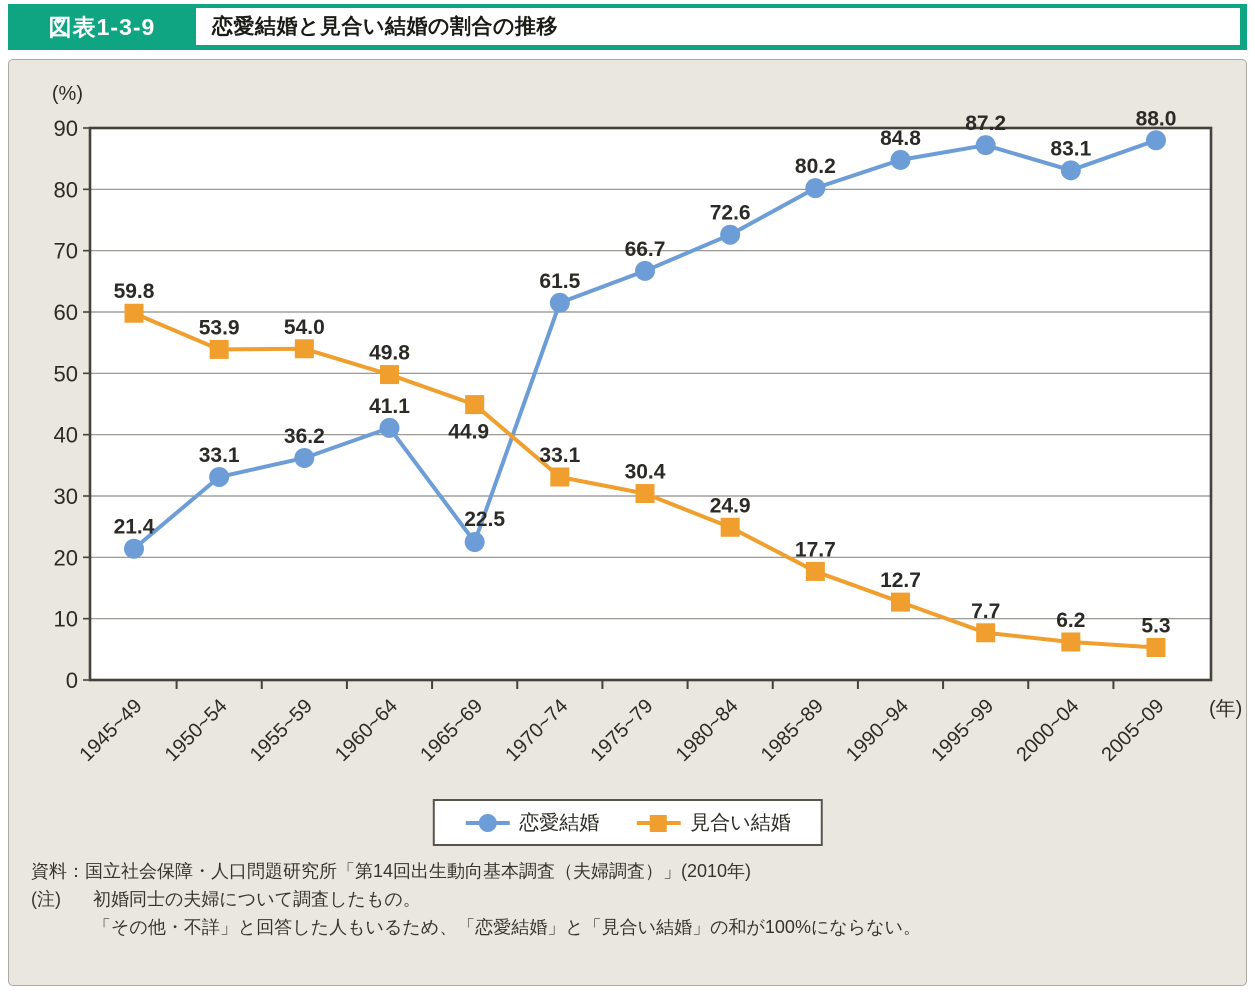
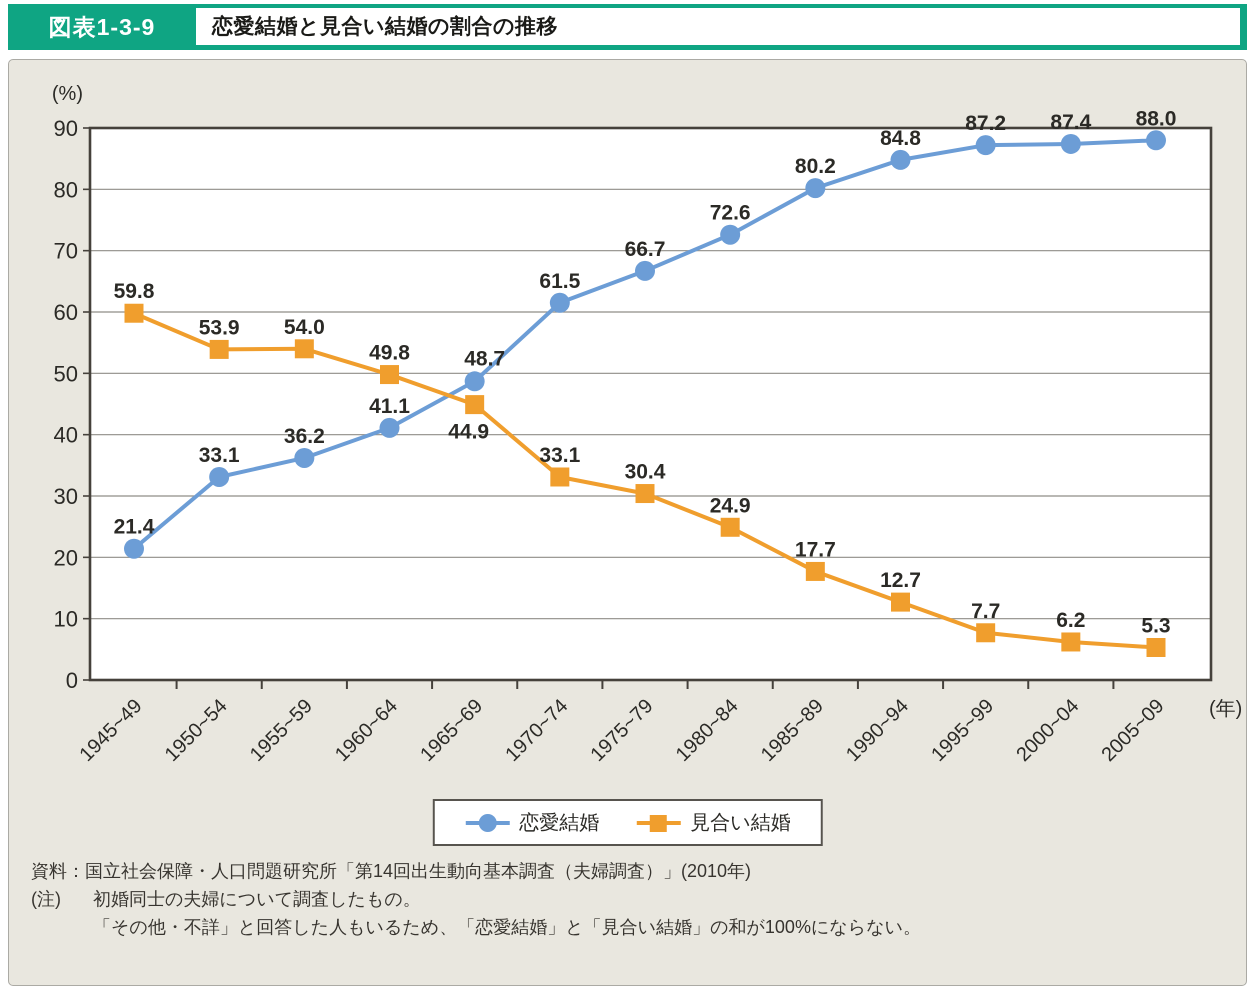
恋愛結婚/1965~69: 22.5 -> 48.7
恋愛結婚/2000~04: 83.1 -> 87.4
